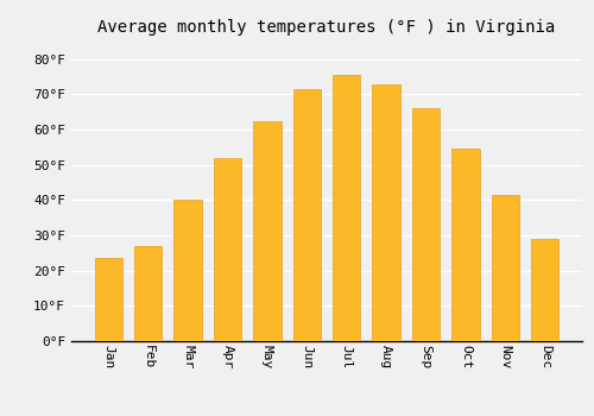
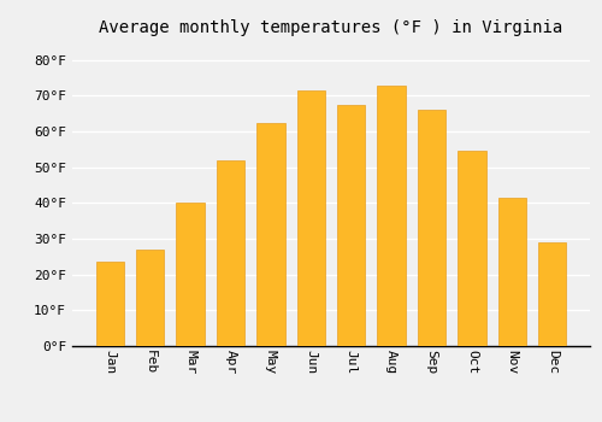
Jul: 75.5°F -> 67.5°F
